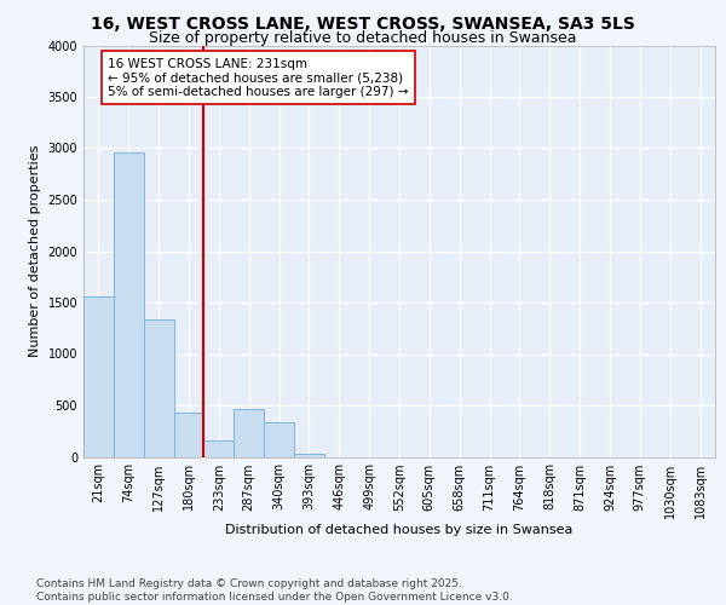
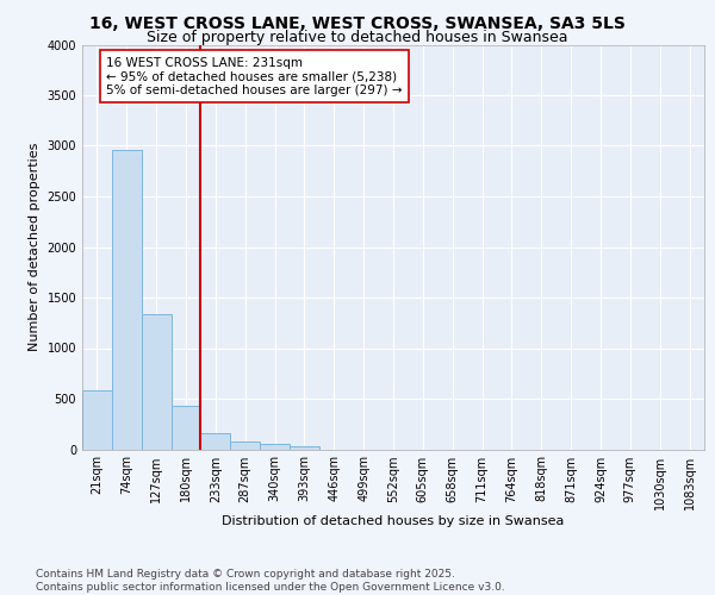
21sqm: 1560 -> 580
287sqm: 460 -> 80
340sqm: 340 -> 50
